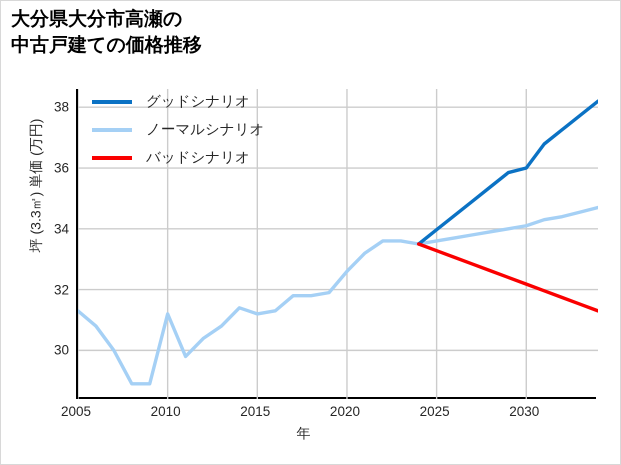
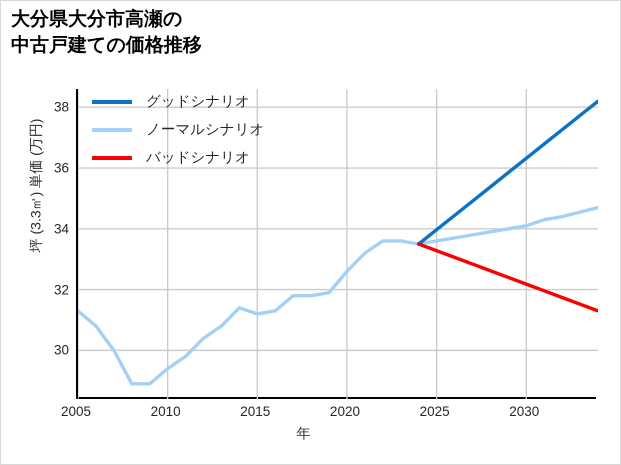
ノーマルシナリオ/2010: 31.2 -> 29.4
グッドシナリオ/2030: 36.0 -> 36.3
